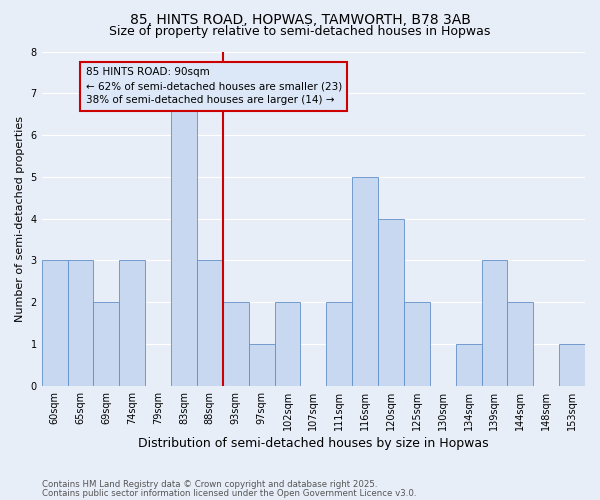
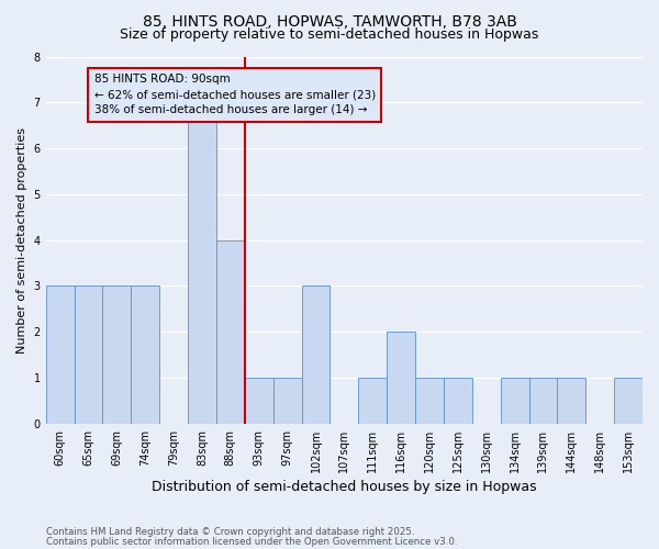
69sqm: 2 -> 3
88sqm: 3 -> 4
93sqm: 2 -> 1
102sqm: 2 -> 3
111sqm: 2 -> 1
116sqm: 5 -> 2
120sqm: 4 -> 1
125sqm: 2 -> 1
139sqm: 3 -> 1
144sqm: 2 -> 1
